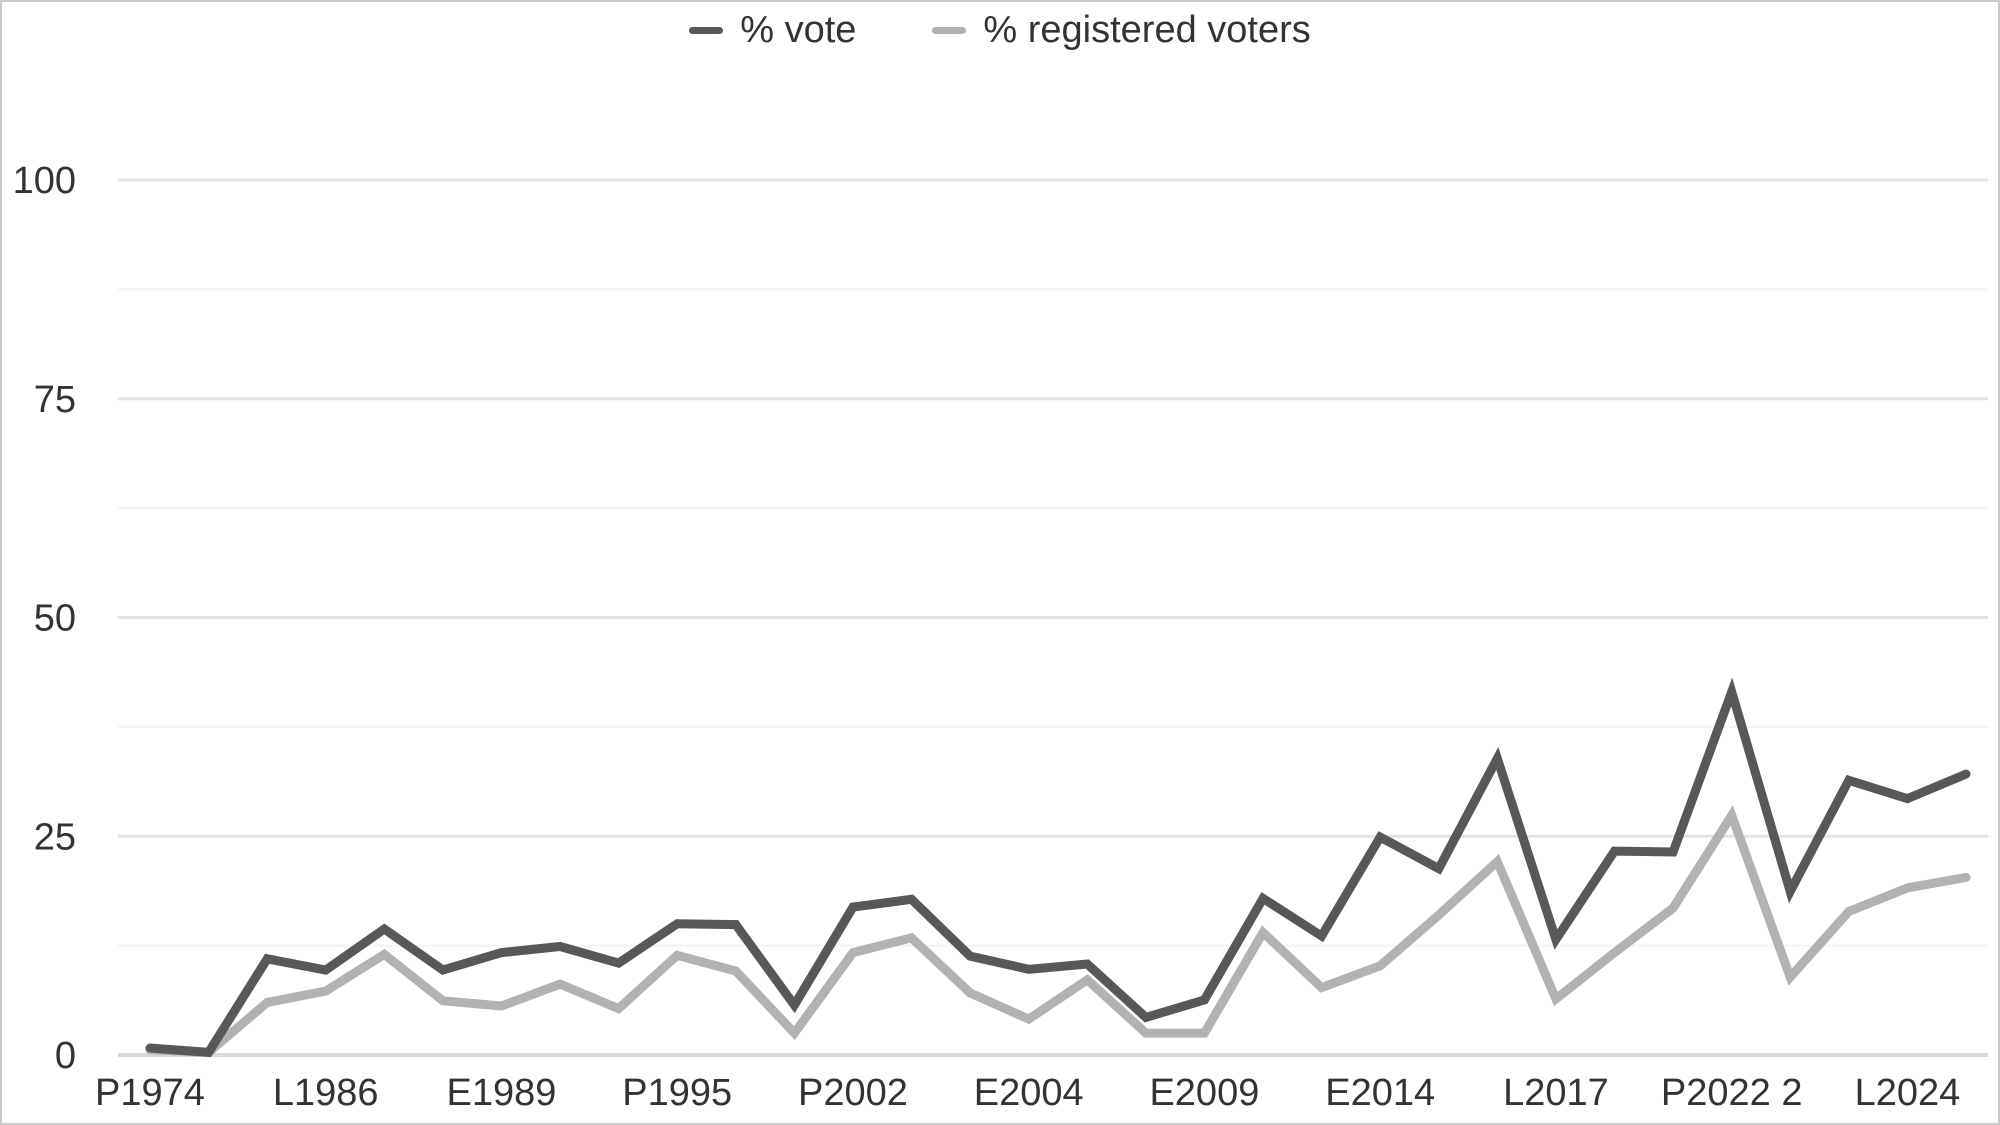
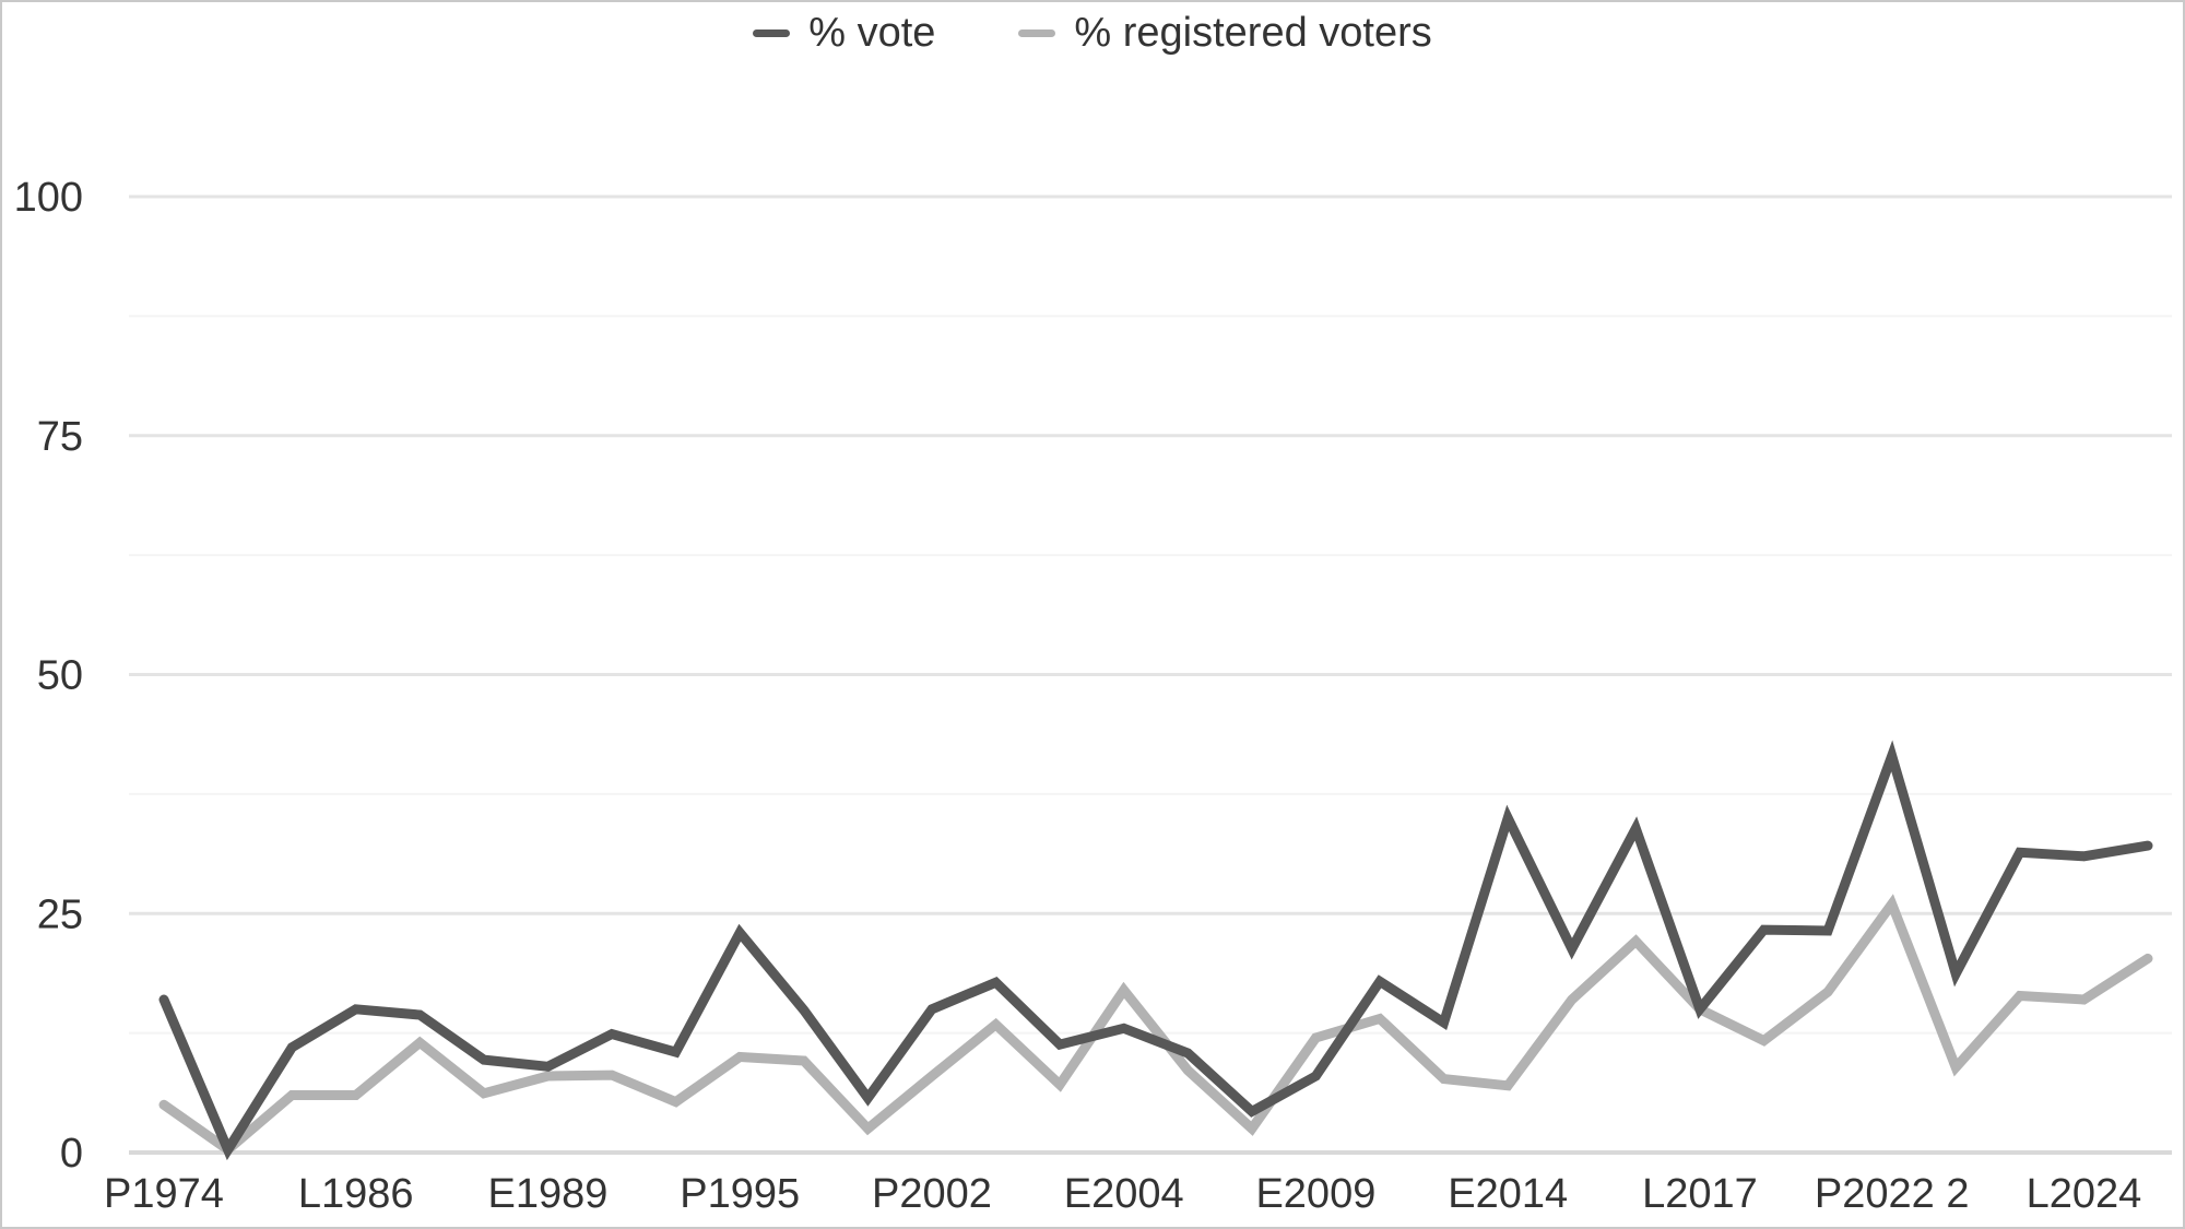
% vote/P1974: 1 -> 16
% registered voters/P1974: 1 -> 5
% vote/L1986: 10 -> 15
% registered voters/L1986: 7 -> 6
% vote/E1989: 12 -> 9
% registered voters/E1989: 6 -> 8
% vote/P1995: 15 -> 23
% registered voters/P1995: 11 -> 10
% vote/P2002: 17 -> 15
% registered voters/P2002: 12 -> 8
% vote/E2004: 10 -> 13
% registered voters/E2004: 4 -> 17
% vote/E2009: 6 -> 8
% registered voters/E2009: 2 -> 12
% vote/E2014: 25 -> 35
% registered voters/E2014: 10 -> 7
% vote/L2017: 13 -> 15
% registered voters/L2017: 6 -> 15
% registered voters/P2022 2: 27 -> 26
% vote/L2024: 29 -> 31
% registered voters/L2024: 19 -> 16
